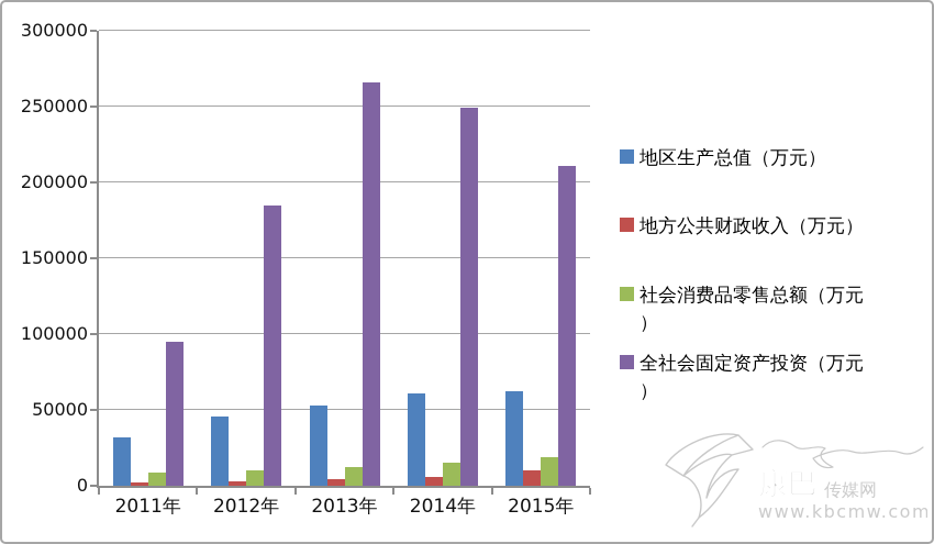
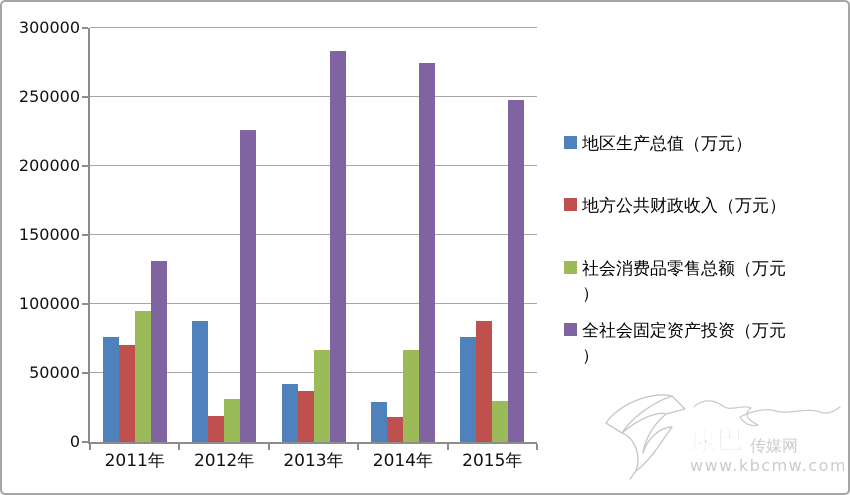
地区生产总值（万元）/2011年: 32000 -> 76000
地方公共财政收入（万元）/2011年: 2000 -> 70000
社会消费品零售总额（万元）/2011年: 9000 -> 95000
全社会固定资产投资（万元）/2011年: 95000 -> 131000
地区生产总值（万元）/2012年: 46000 -> 88000
地方公共财政收入（万元）/2012年: 3000 -> 19000
社会消费品零售总额（万元）/2012年: 10000 -> 31000
全社会固定资产投资（万元）/2012年: 185000 -> 226000
地区生产总值（万元）/2013年: 53000 -> 42000
地方公共财政收入（万元）/2013年: 4000 -> 37000
社会消费品零售总额（万元）/2013年: 12000 -> 67000
全社会固定资产投资（万元）/2013年: 266000 -> 283000
地区生产总值（万元）/2014年: 61000 -> 29000
地方公共财政收入（万元）/2014年: 6000 -> 18000
社会消费品零售总额（万元）/2014年: 15000 -> 67000
全社会固定资产投资（万元）/2014年: 249000 -> 275000
地区生产总值（万元）/2015年: 62000 -> 76000
地方公共财政收入（万元）/2015年: 10000 -> 88000
社会消费品零售总额（万元）/2015年: 19000 -> 30000
全社会固定资产投资（万元）/2015年: 211000 -> 248000
